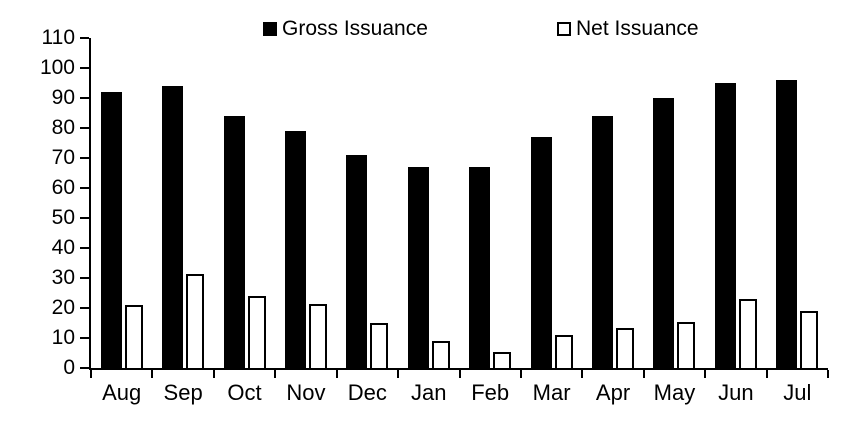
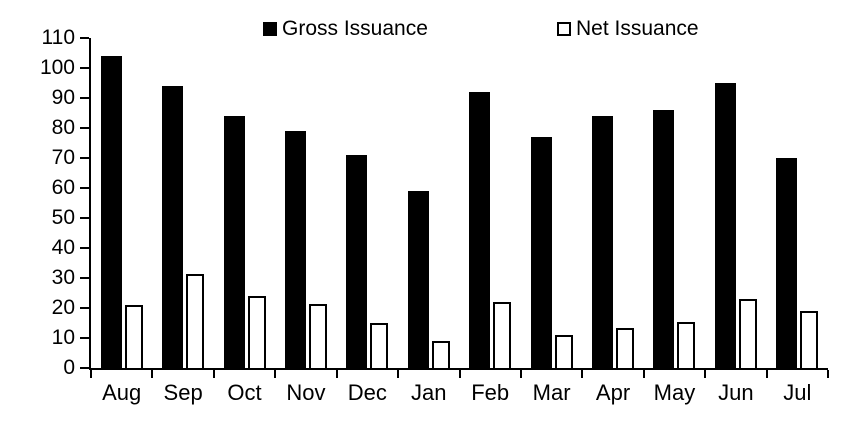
Gross Issuance/Aug: 92 -> 104
Gross Issuance/Jan: 67 -> 59
Gross Issuance/Feb: 67 -> 92
Net Issuance/Feb: 6 -> 22
Gross Issuance/May: 90 -> 86
Gross Issuance/Jul: 96 -> 70
